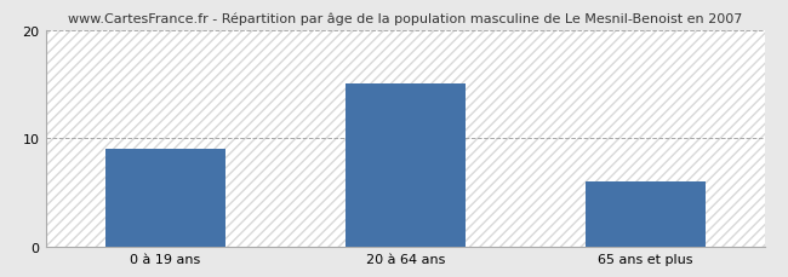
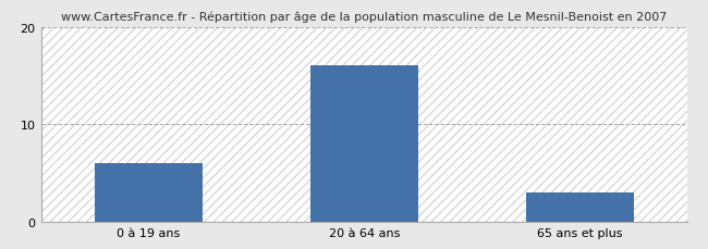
0 à 19 ans: 9 -> 6
20 à 64 ans: 15 -> 16
65 ans et plus: 6 -> 3
